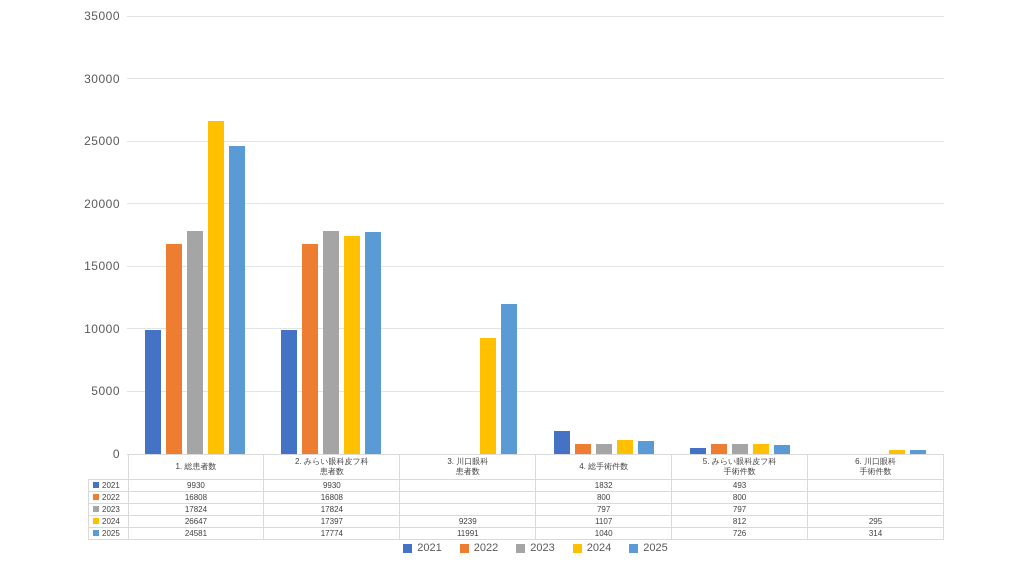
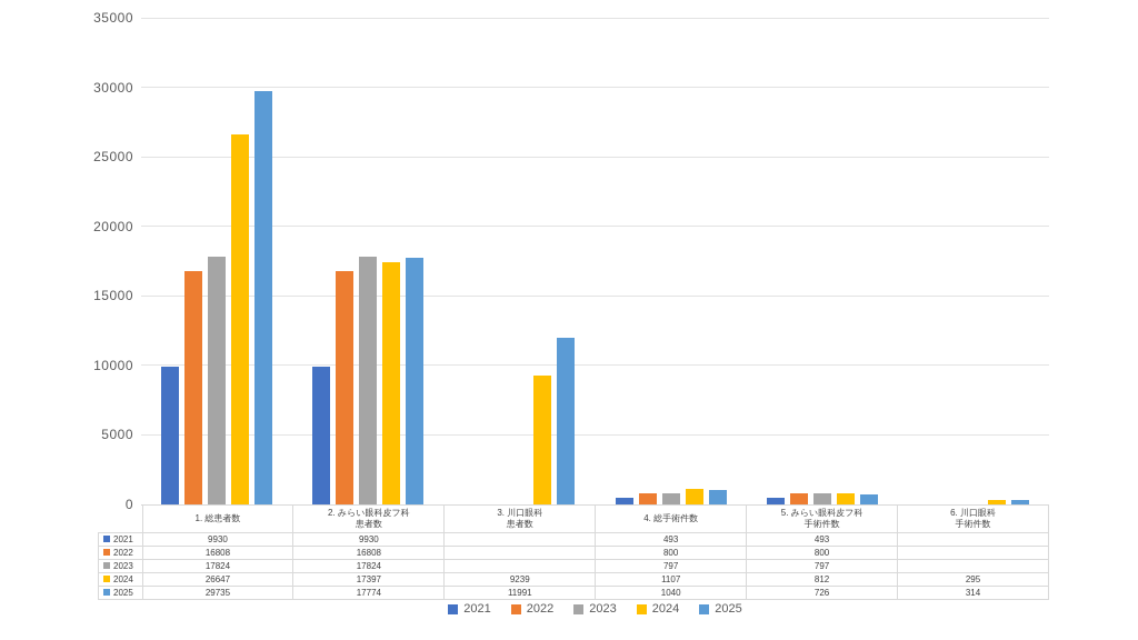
2025/1. 総患者数: 24581 -> 29735
2021/4. 総手術件数: 1832 -> 493
